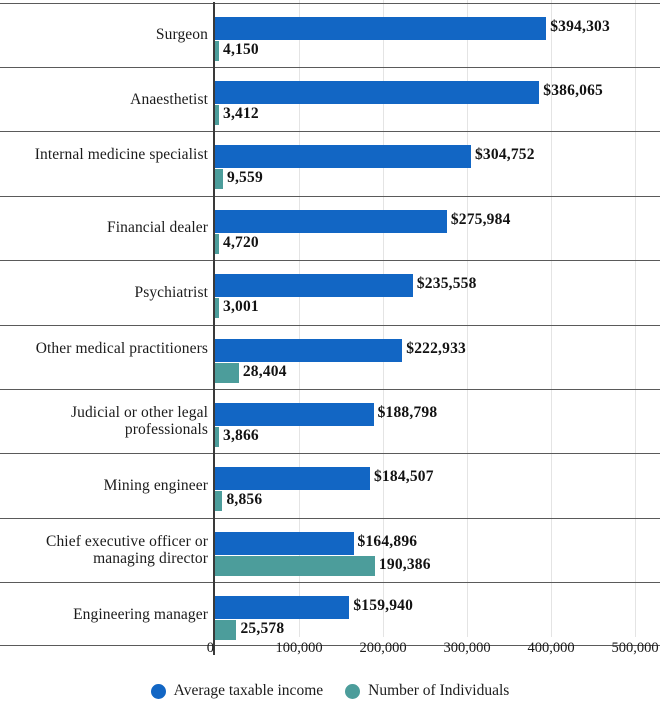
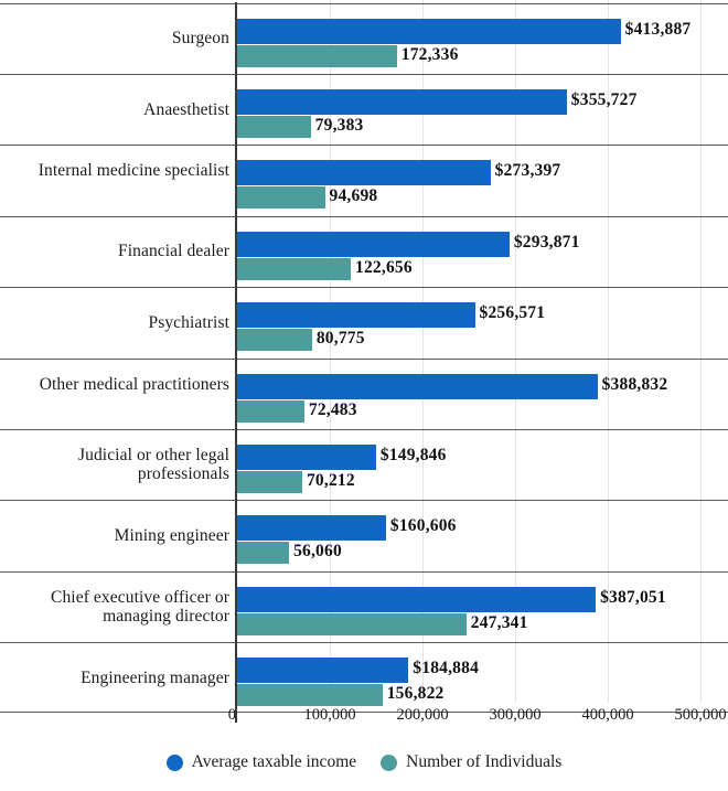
Average taxable income/Surgeon: $394,303 -> $413,887
Number of Individuals/Surgeon: 4,150 -> 172,336
Average taxable income/Anaesthetist: $386,065 -> $355,727
Number of Individuals/Anaesthetist: 3,412 -> 79,383
Average taxable income/Internal medicine specialist: $304,752 -> $273,397
Number of Individuals/Internal medicine specialist: 9,559 -> 94,698
Average taxable income/Financial dealer: $275,984 -> $293,871
Number of Individuals/Financial dealer: 4,720 -> 122,656
Average taxable income/Psychiatrist: $235,558 -> $256,571
Number of Individuals/Psychiatrist: 3,001 -> 80,775
Average taxable income/Other medical practitioners: $222,933 -> $388,832
Number of Individuals/Other medical practitioners: 28,404 -> 72,483
Average taxable income/Judicial or other legal professionals: $188,798 -> $149,846
Number of Individuals/Judicial or other legal professionals: 3,866 -> 70,212
Average taxable income/Mining engineer: $184,507 -> $160,606
Number of Individuals/Mining engineer: 8,856 -> 56,060
Average taxable income/Chief executive officer or managing director: $164,896 -> $387,051
Number of Individuals/Chief executive officer or managing director: 190,386 -> 247,341
Average taxable income/Engineering manager: $159,940 -> $184,884
Number of Individuals/Engineering manager: 25,578 -> 156,822
